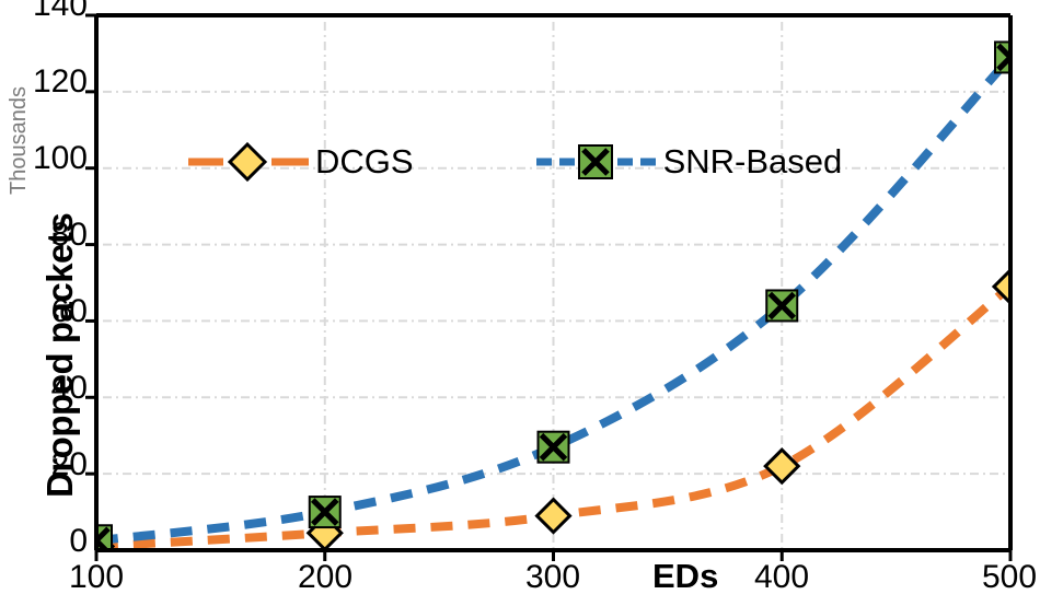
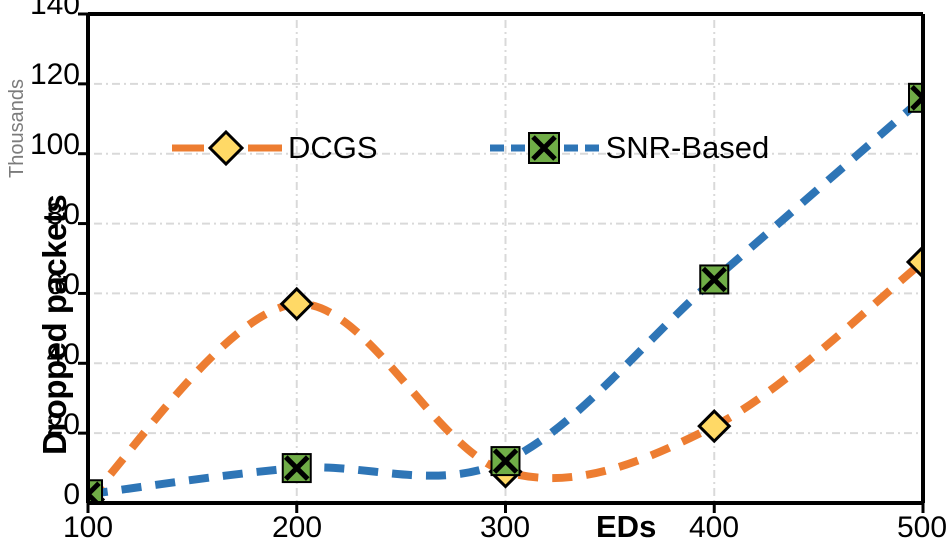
DCGS/200: 4 -> 57
SNR-Based/300: 27 -> 12
SNR-Based/500: 129 -> 116
